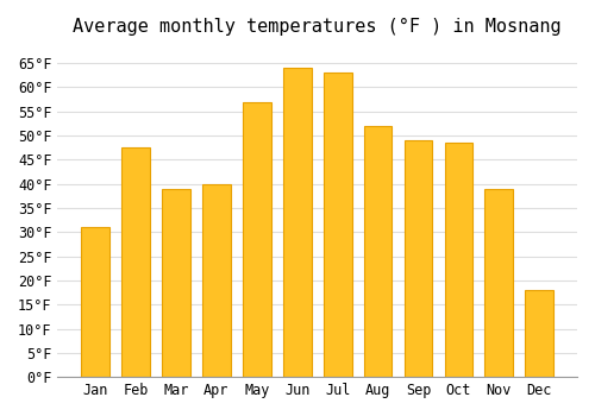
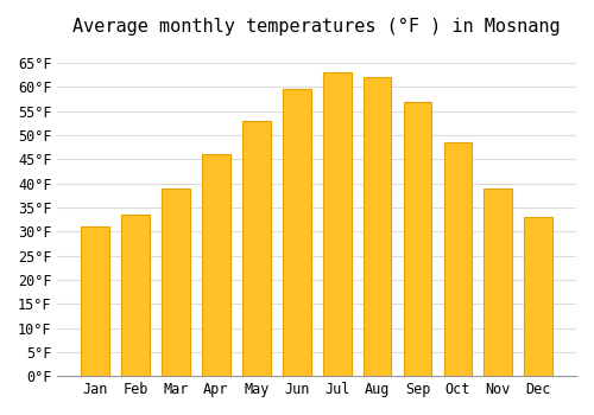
Feb: 47.5°F -> 33.5°F
Apr: 40.0°F -> 46.0°F
May: 57.0°F -> 53.0°F
Jun: 64.0°F -> 59.5°F
Aug: 52.0°F -> 62.0°F
Sep: 49.0°F -> 57.0°F
Dec: 18.0°F -> 33.0°F
